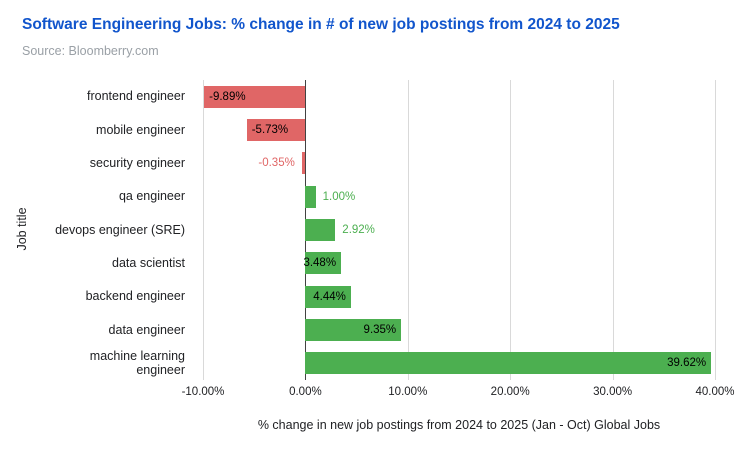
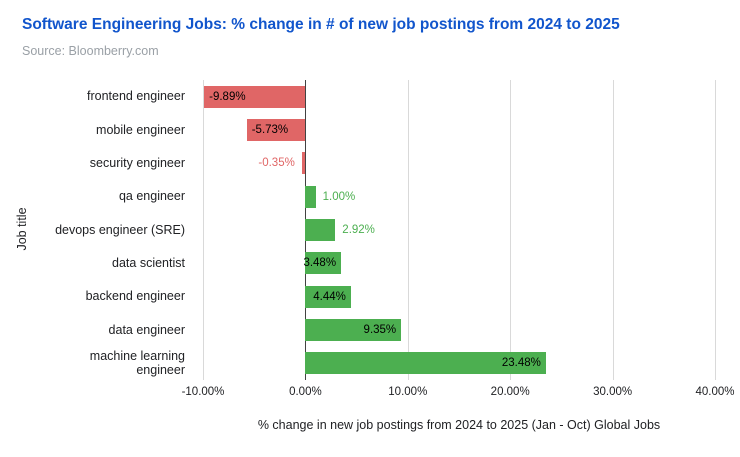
machine learning engineer: 39.62% -> 23.48%
